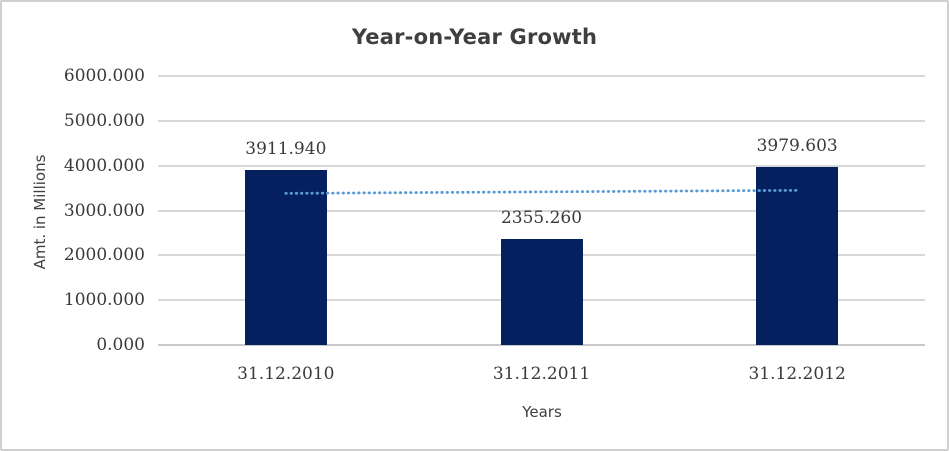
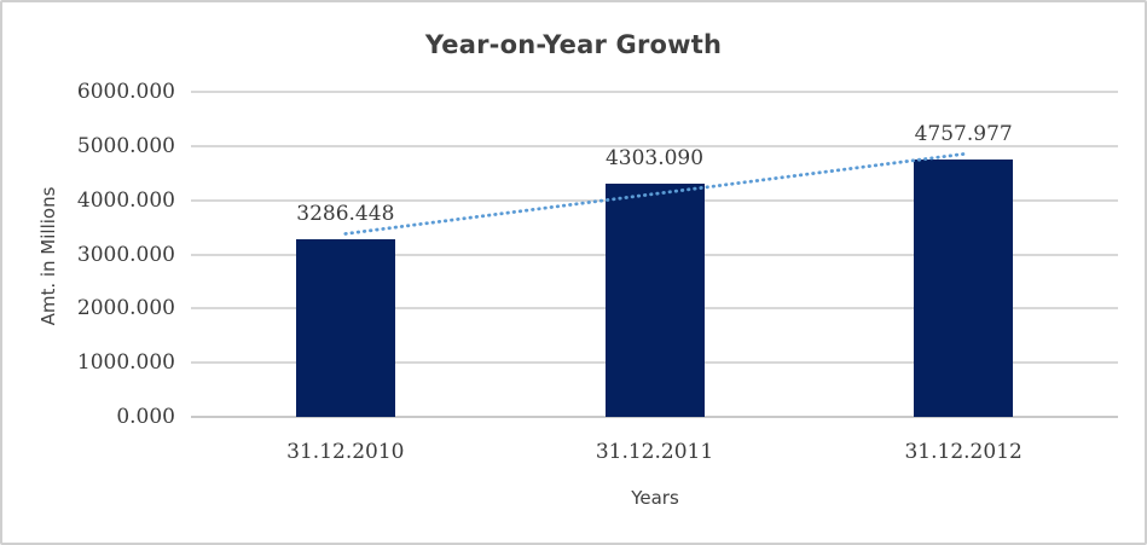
31.12.2010: 3911.940 -> 3286.448
31.12.2011: 2355.260 -> 4303.090
31.12.2012: 3979.603 -> 4757.977
